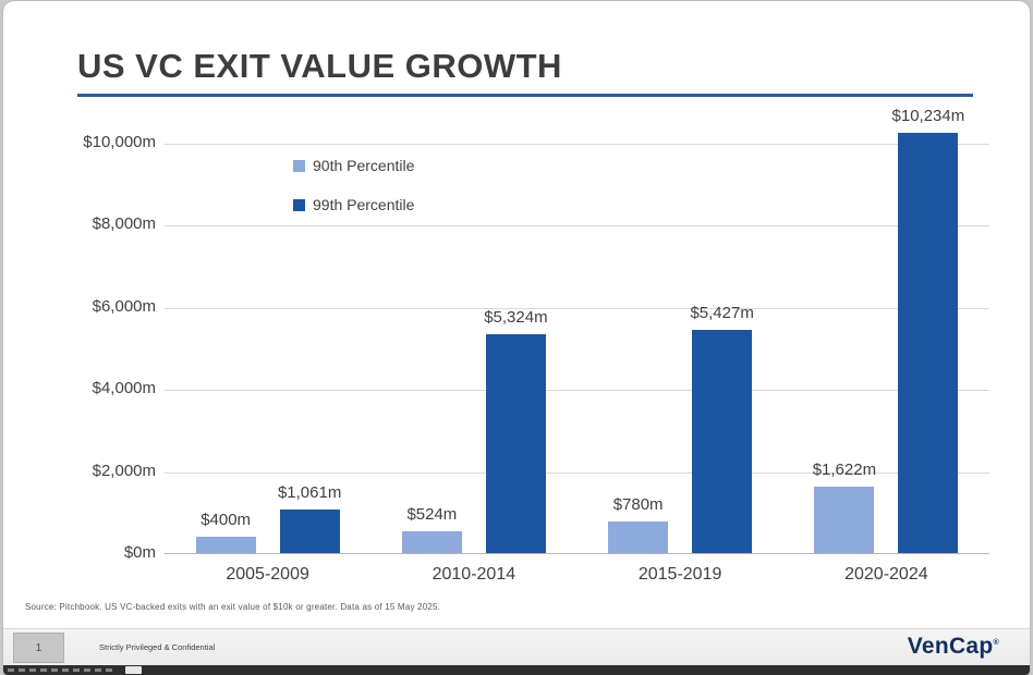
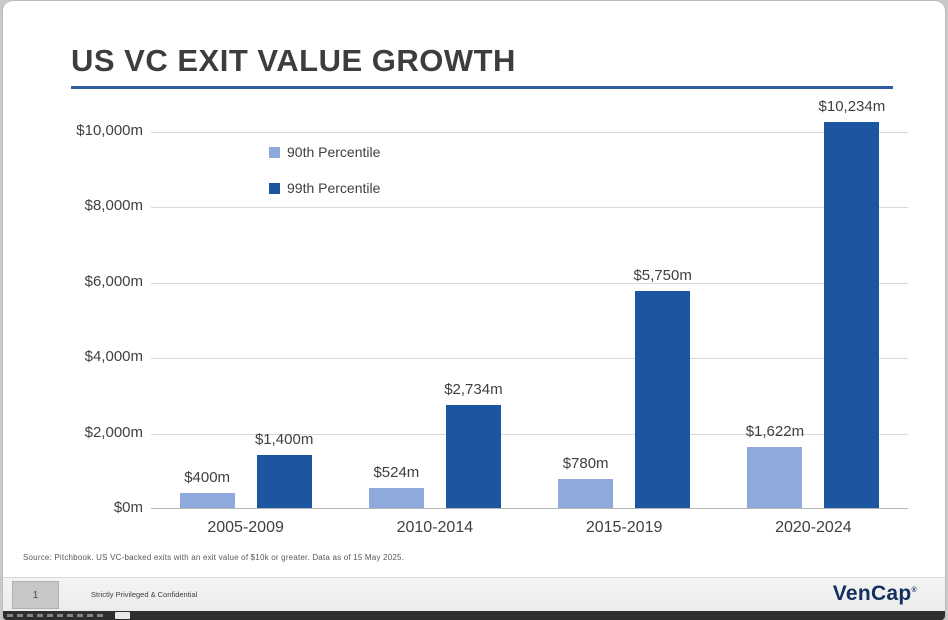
99th Percentile/2005-2009: $1,061m -> $1,400m
99th Percentile/2010-2014: $5,324m -> $2,734m
99th Percentile/2015-2019: $5,427m -> $5,750m
